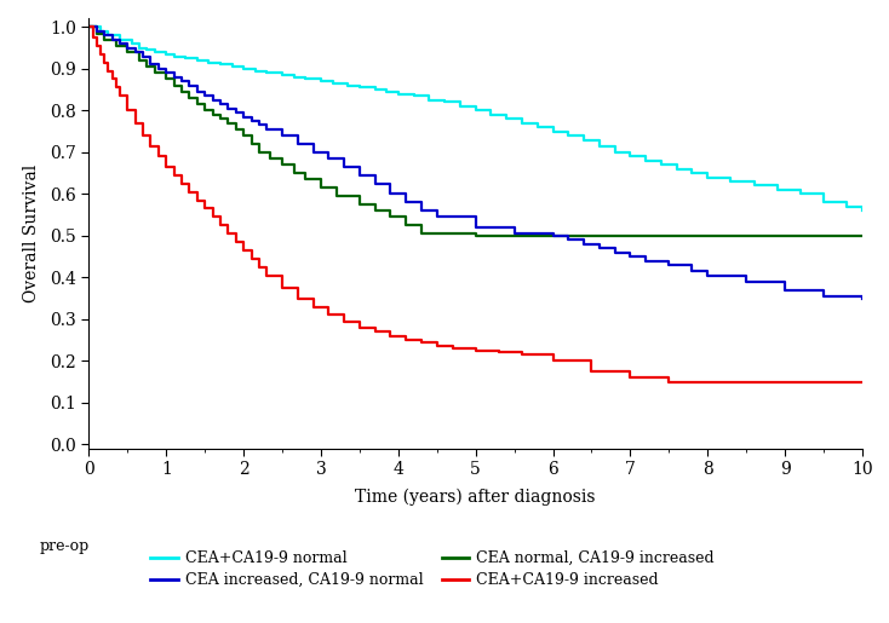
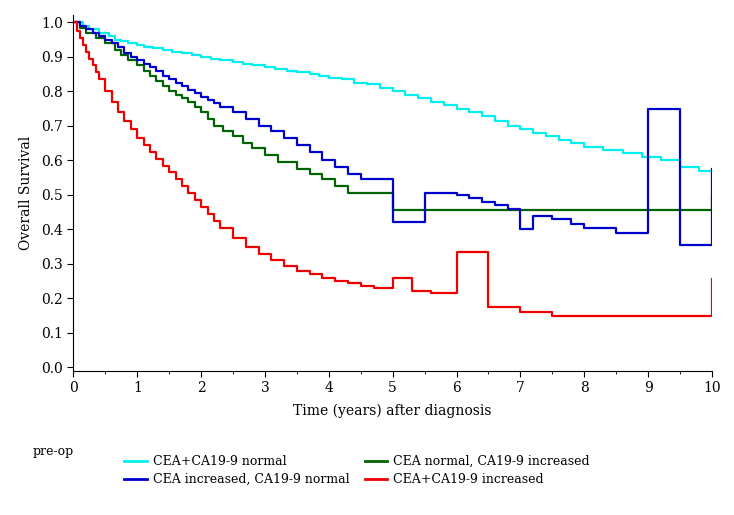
CEA normal, CA19-9 increased/5: 0.500 -> 0.455
CEA increased, CA19-9 normal/5: 0.520 -> 0.420
CEA+CA19-9 increased/5: 0.225 -> 0.260
CEA+CA19-9 increased/6: 0.200 -> 0.335
CEA increased, CA19-9 normal/7: 0.450 -> 0.400
CEA increased, CA19-9 normal/9: 0.370 -> 0.750
CEA increased, CA19-9 normal/10: 0.350 -> 0.575
CEA+CA19-9 increased/10: 0.150 -> 0.255
